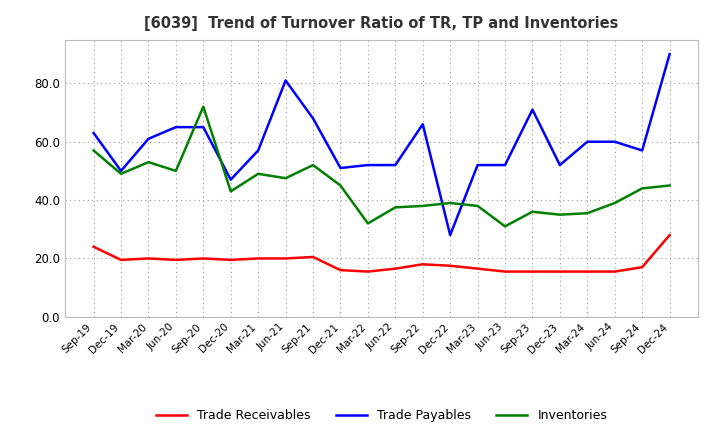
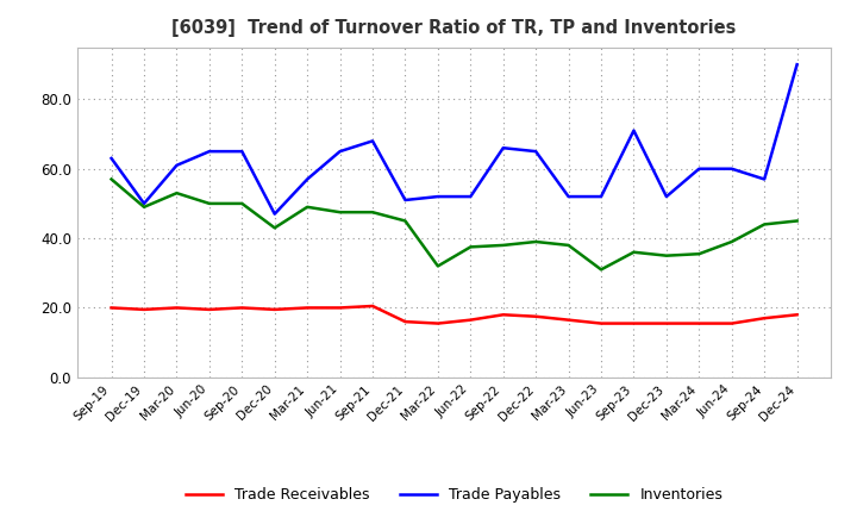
Trade Receivables/Sep-19: 24.0 -> 20.0
Inventories/Sep-20: 72.0 -> 50.0
Trade Payables/Jun-21: 81 -> 65
Inventories/Sep-21: 52.0 -> 47.5
Trade Payables/Dec-22: 28 -> 65
Trade Receivables/Dec-24: 28.0 -> 18.0
